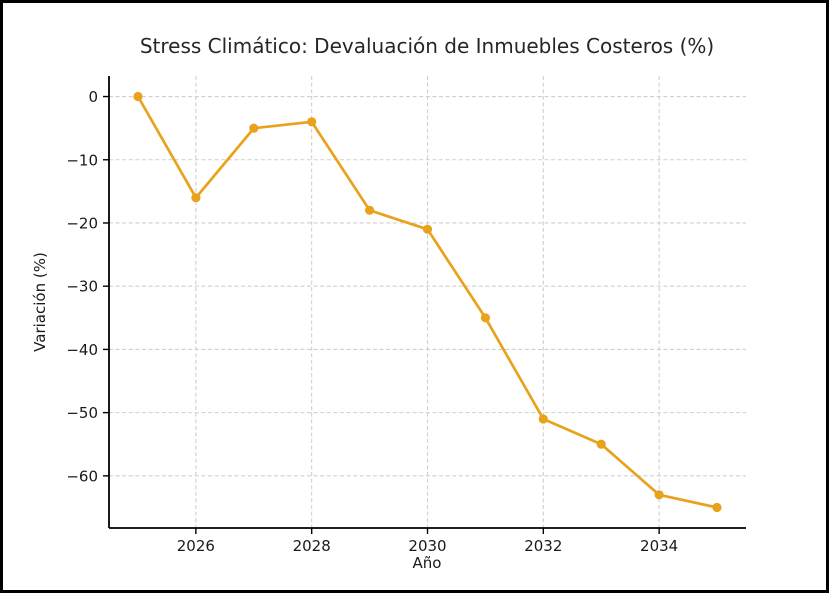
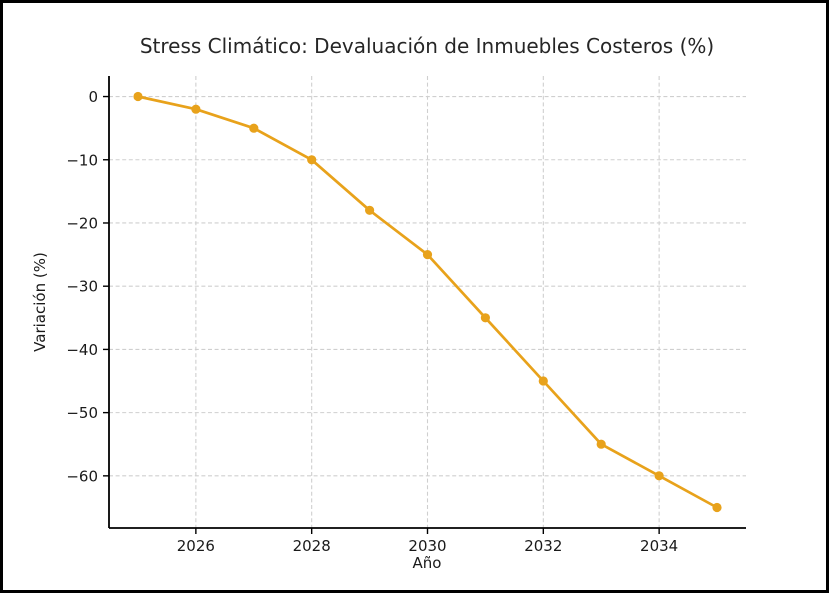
2026: -16 -> -2
2028: -4 -> -10
2030: -21 -> -25
2032: -51 -> -45
2034: -63 -> -60
